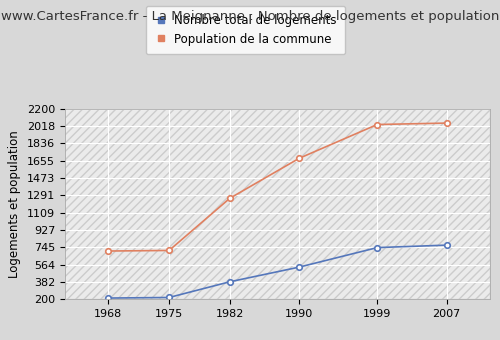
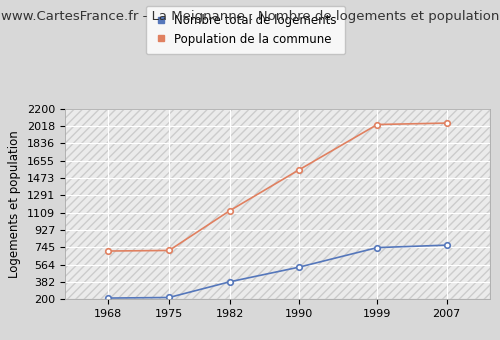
Population de la commune/1982: 1260 -> 1130
Population de la commune/1990: 1680 -> 1560
